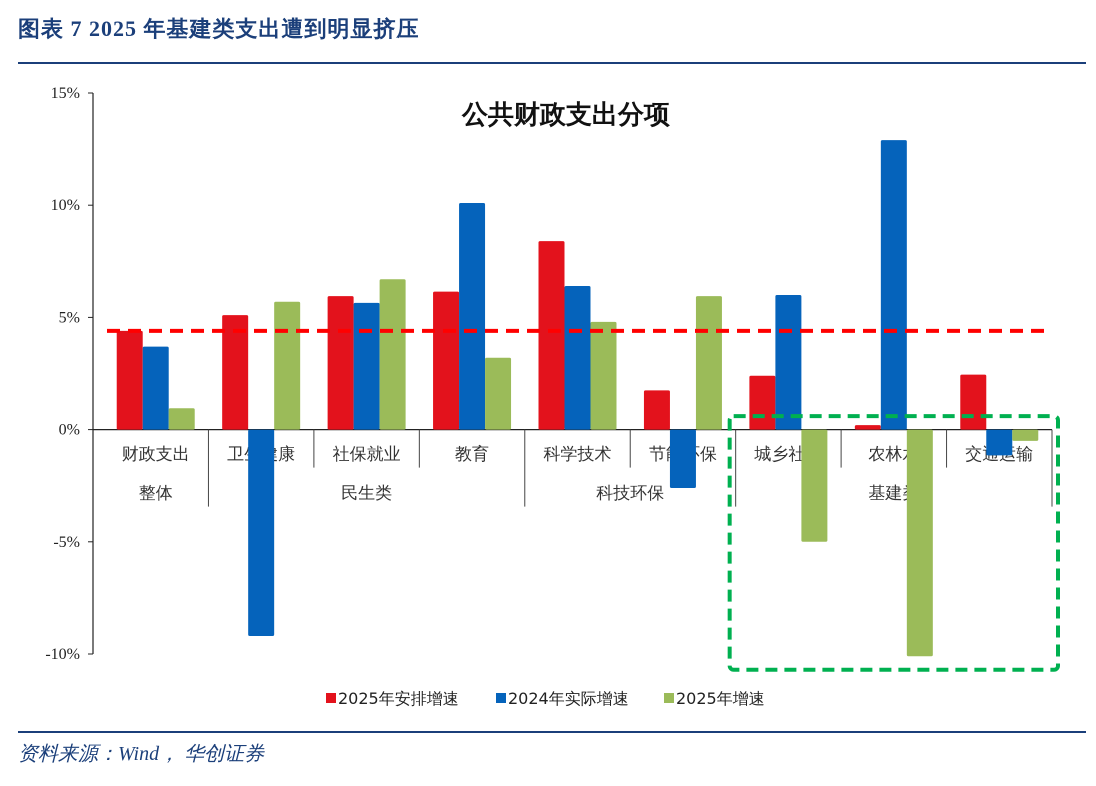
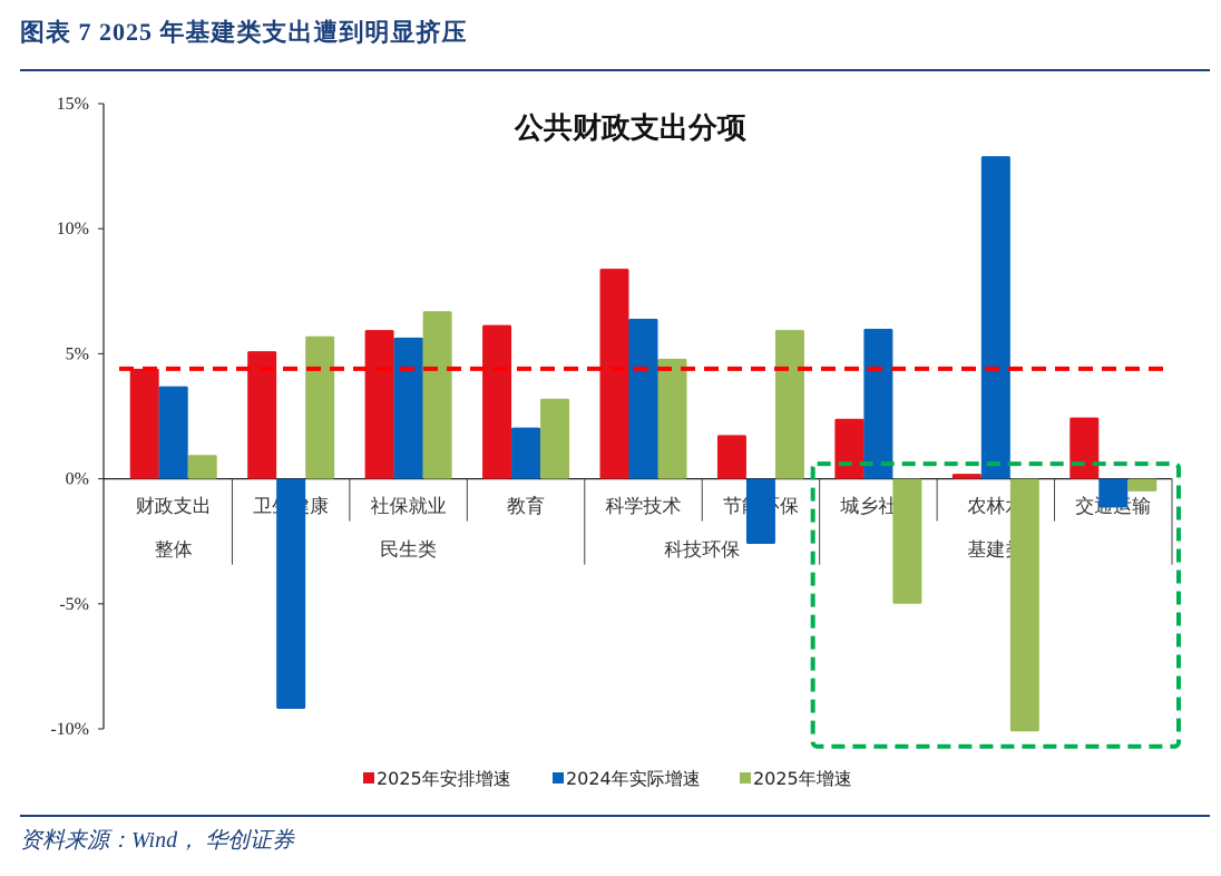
2024年实际增速/教育: 10.1% -> 2.0%
